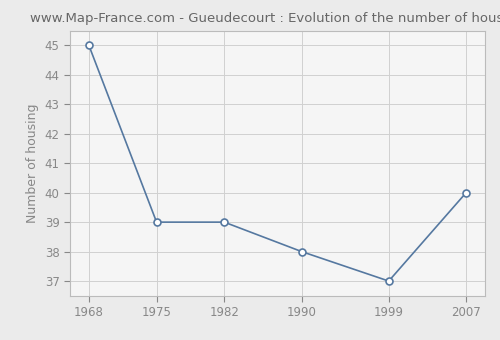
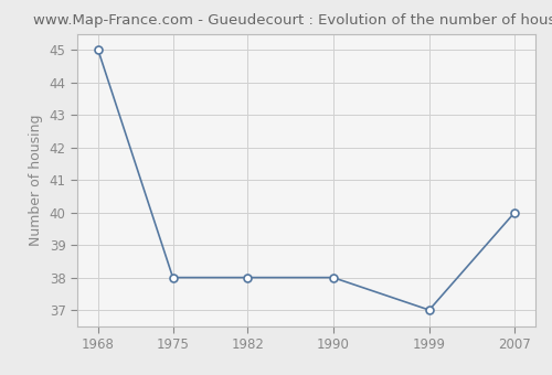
1975: 39 -> 38
1982: 39 -> 38
